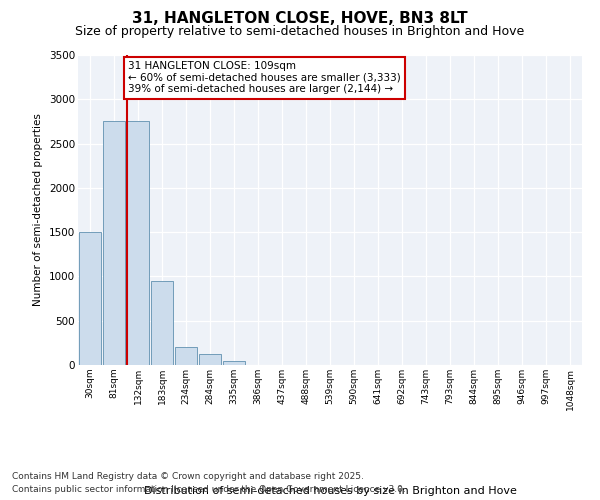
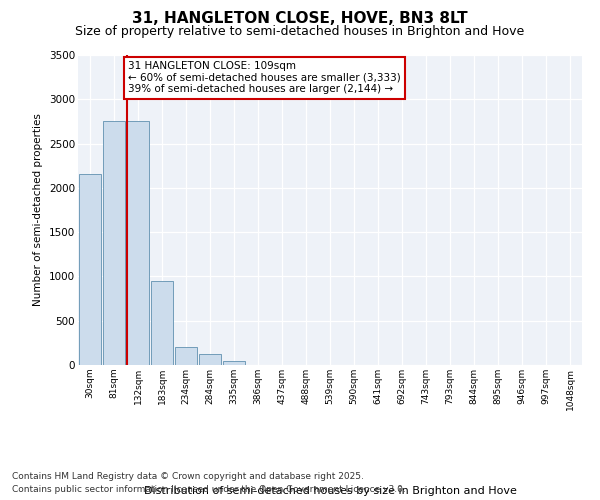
30sqm: 1500 -> 2160
